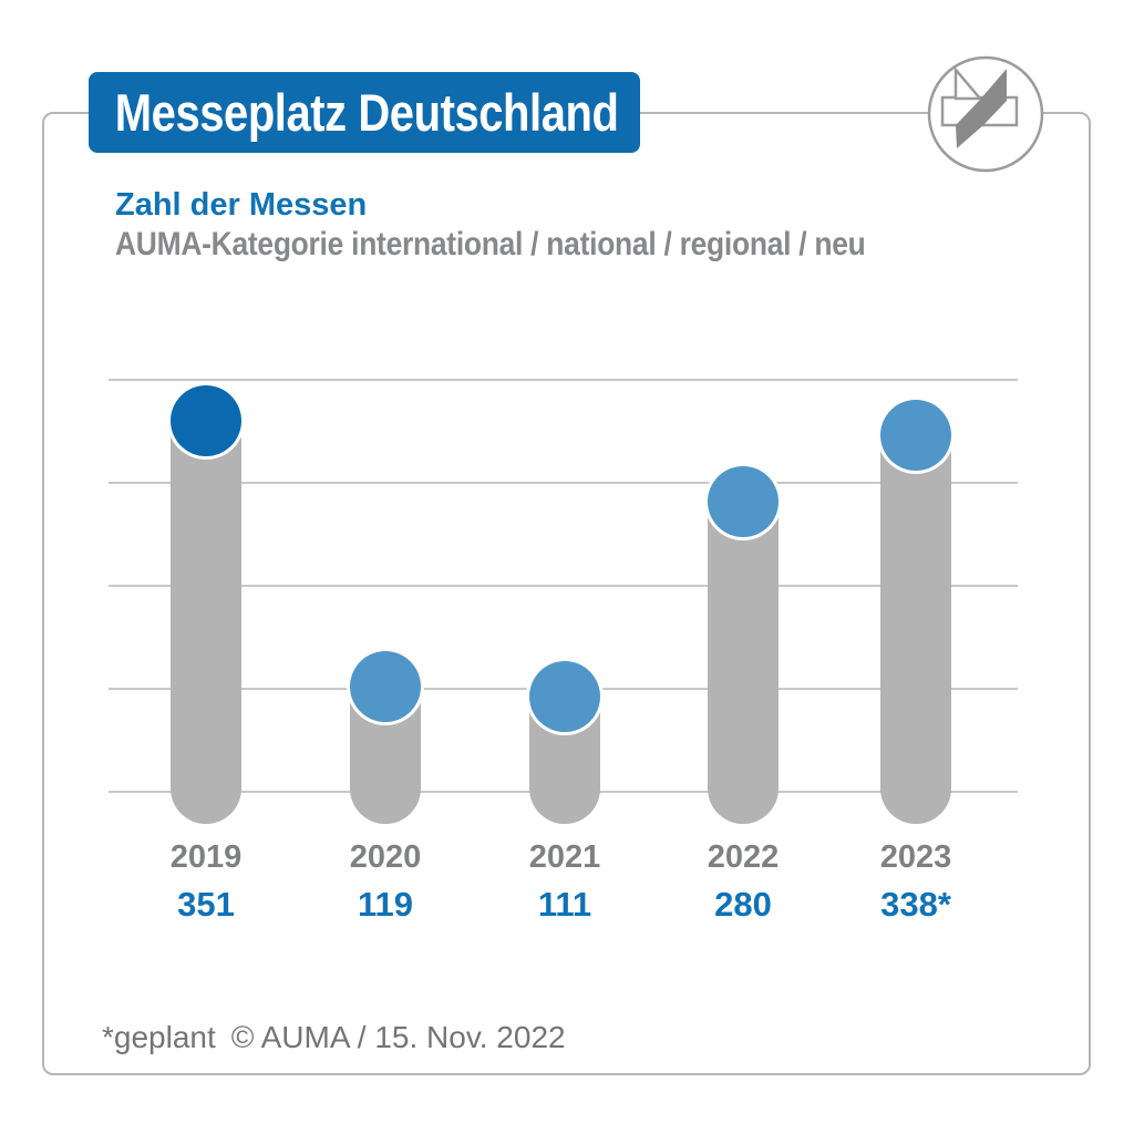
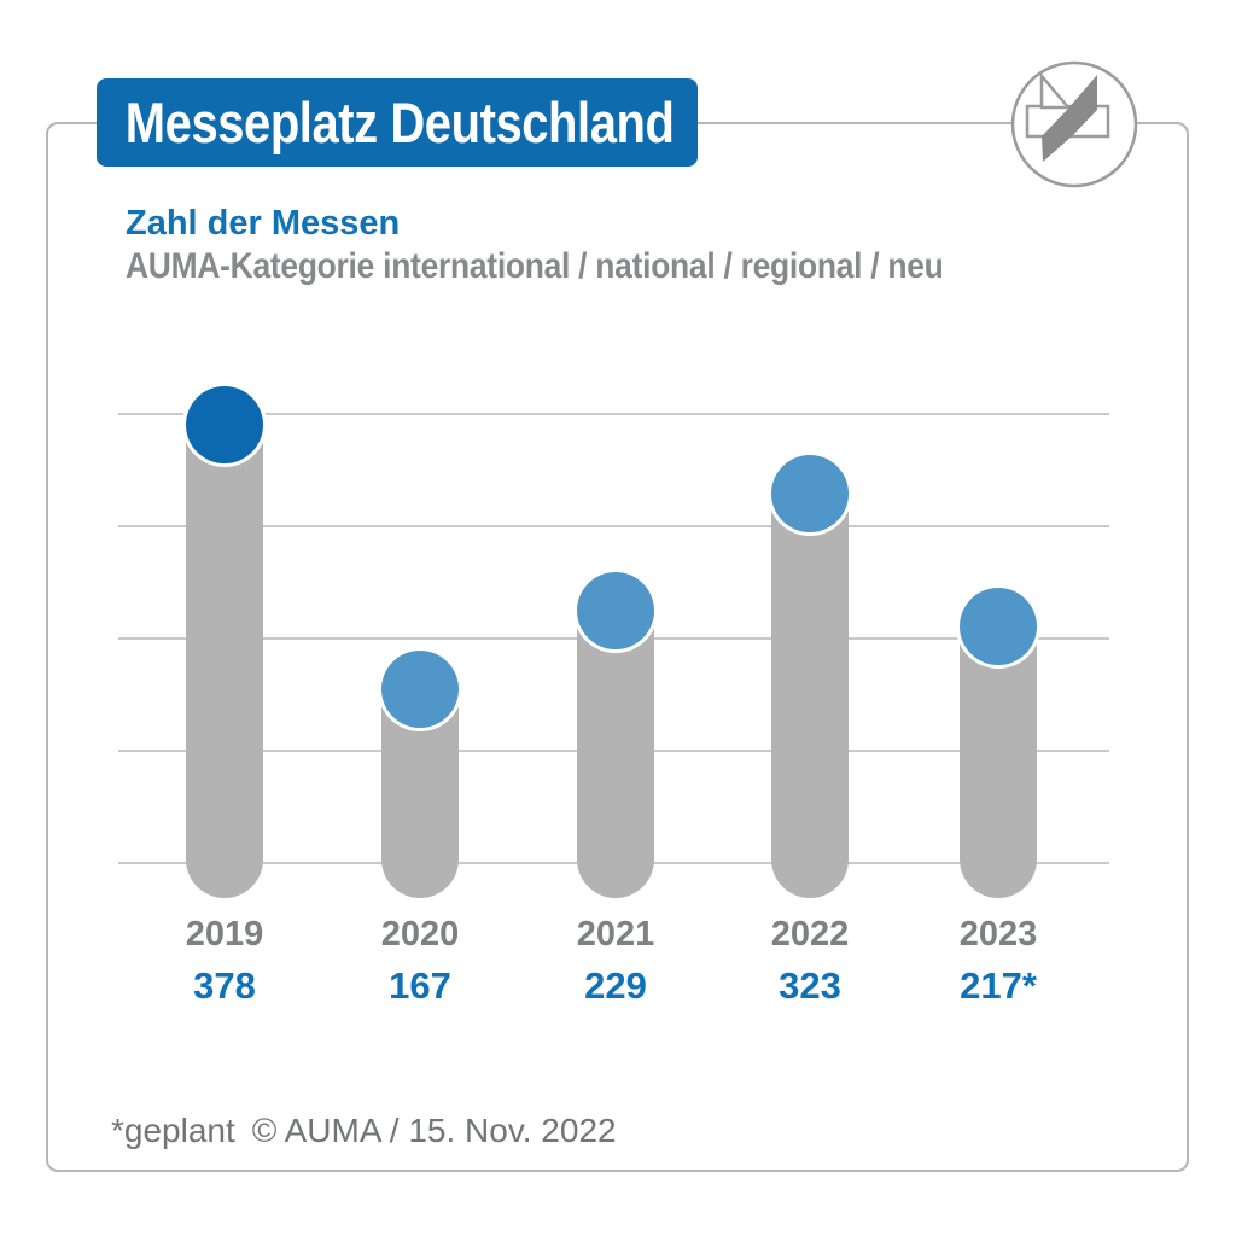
2019: 351 -> 378
2020: 119 -> 167
2021: 111 -> 229
2022: 280 -> 323
2023: 338 -> 217
